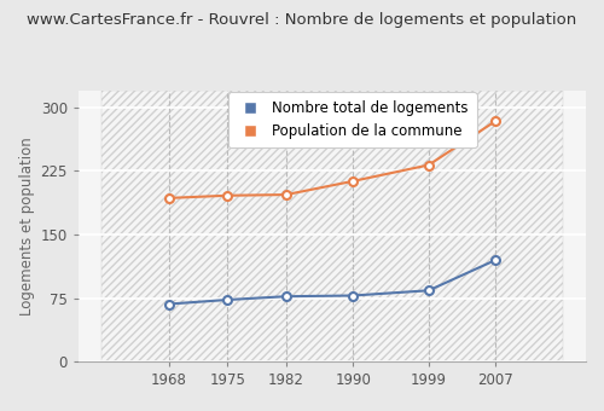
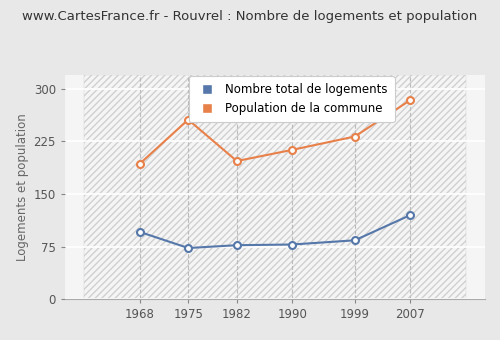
Nombre total de logements/1968: 68 -> 96
Population de la commune/1975: 196 -> 256
